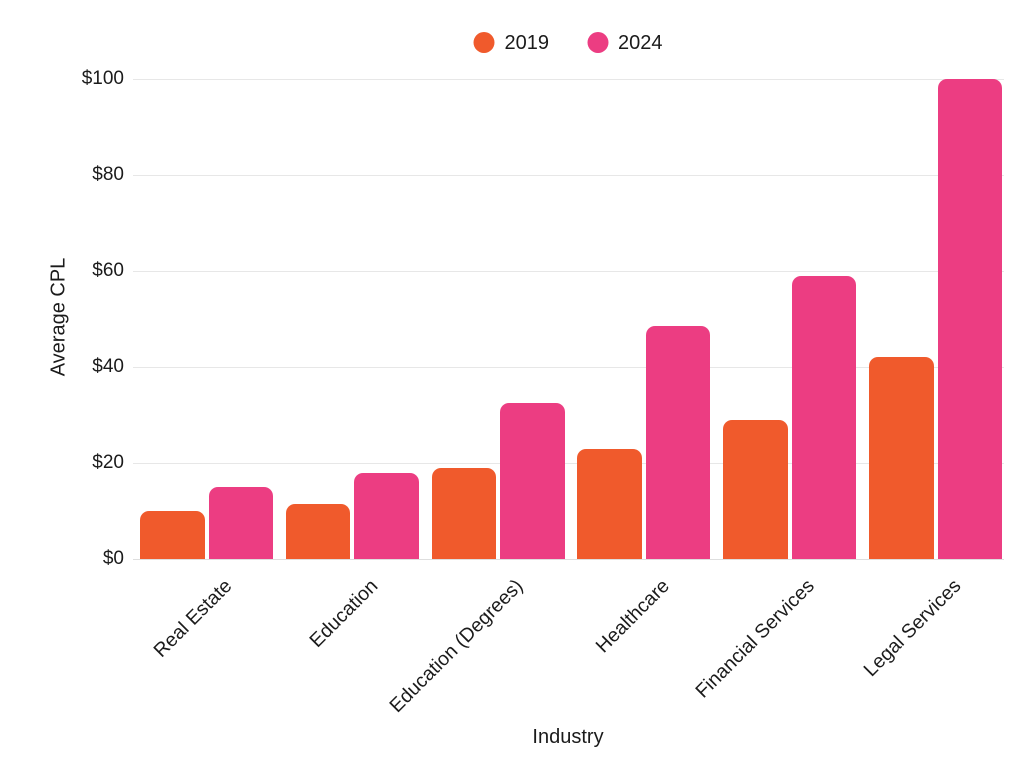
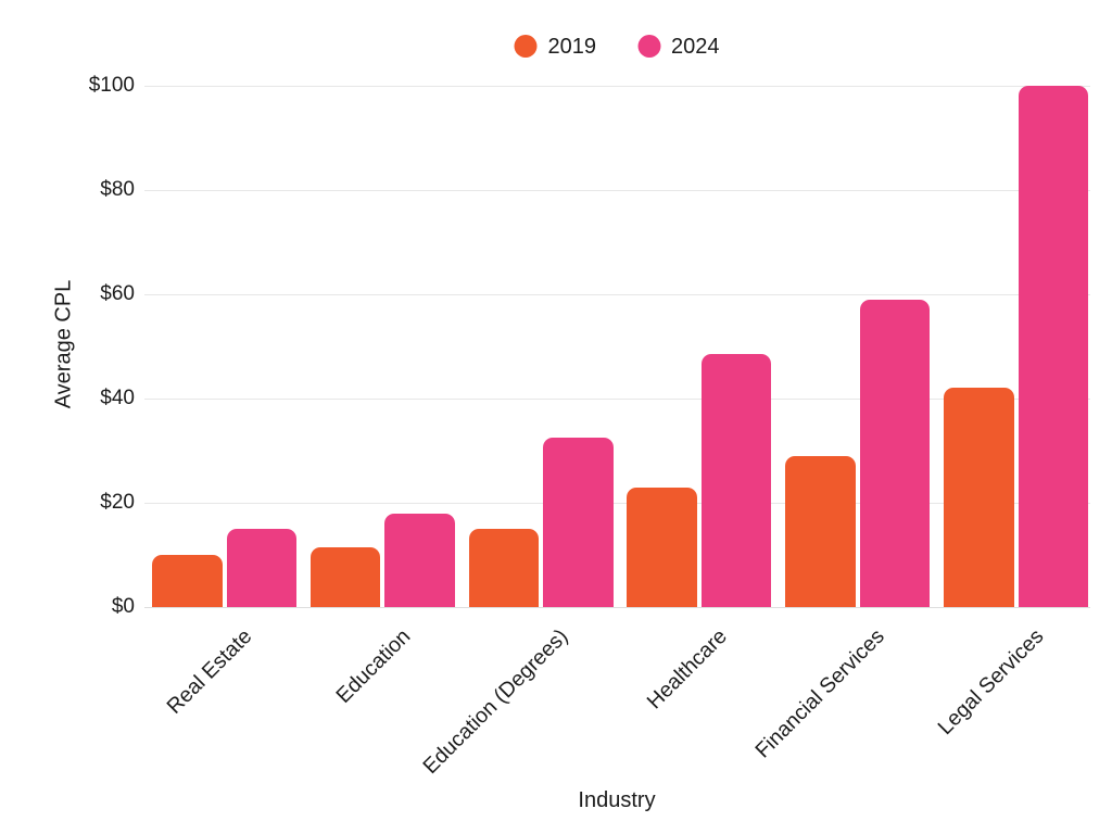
2019/Education (Degrees): $19 -> $15
